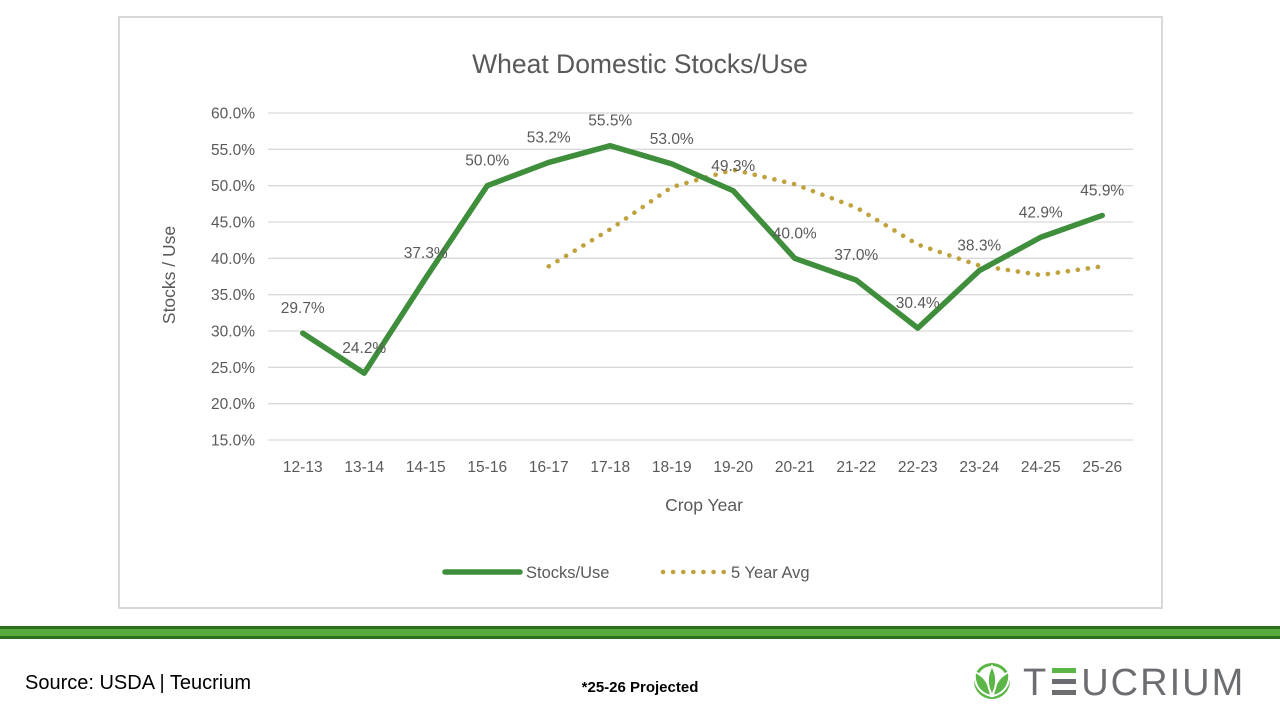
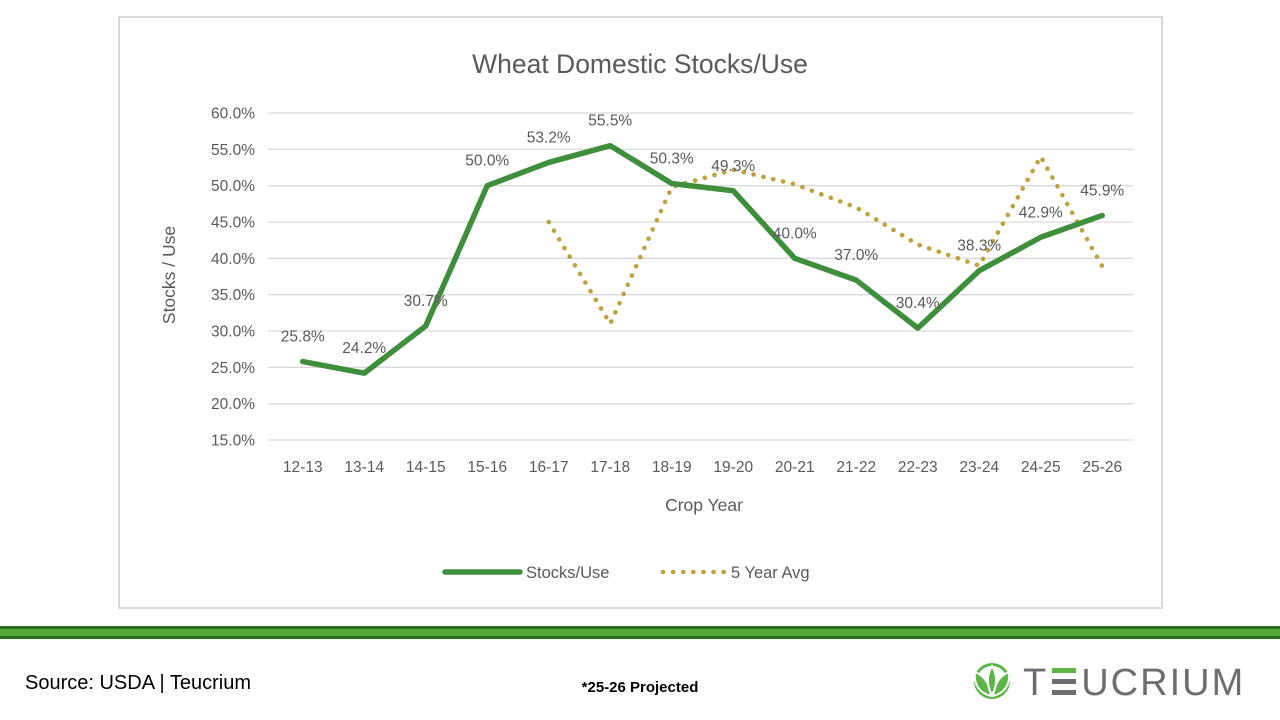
Stocks/Use/12-13: 29.7% -> 25.8%
Stocks/Use/14-15: 37.3% -> 30.7%
5 Year Avg/16-17: 39% -> 45%
5 Year Avg/17-18: 44% -> 31%
Stocks/Use/18-19: 53.0% -> 50.3%
5 Year Avg/24-25: 38% -> 54%
